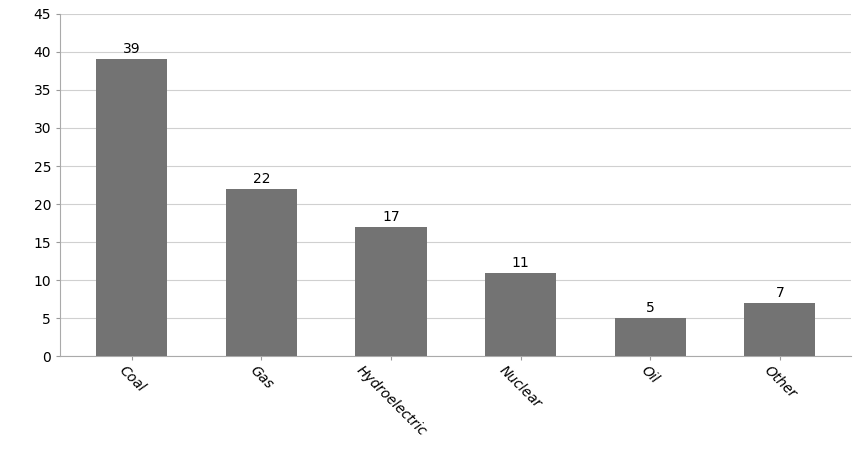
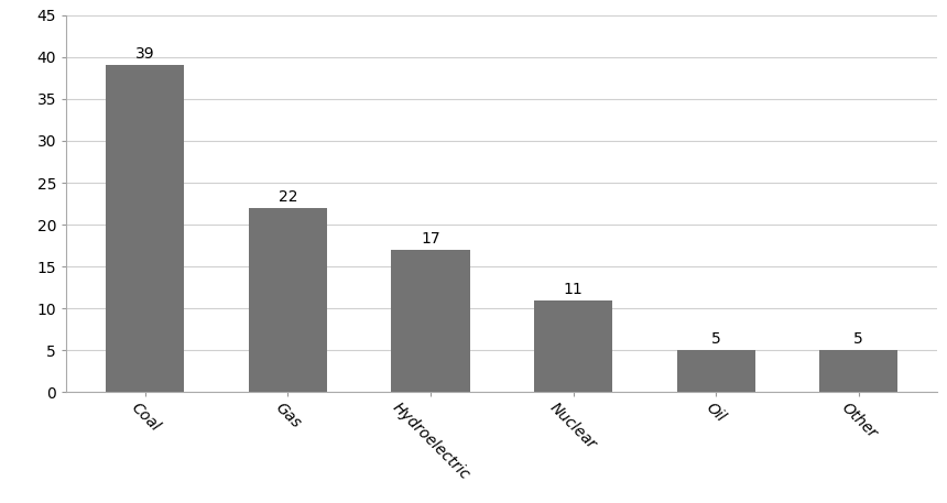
Other: 7 -> 5
